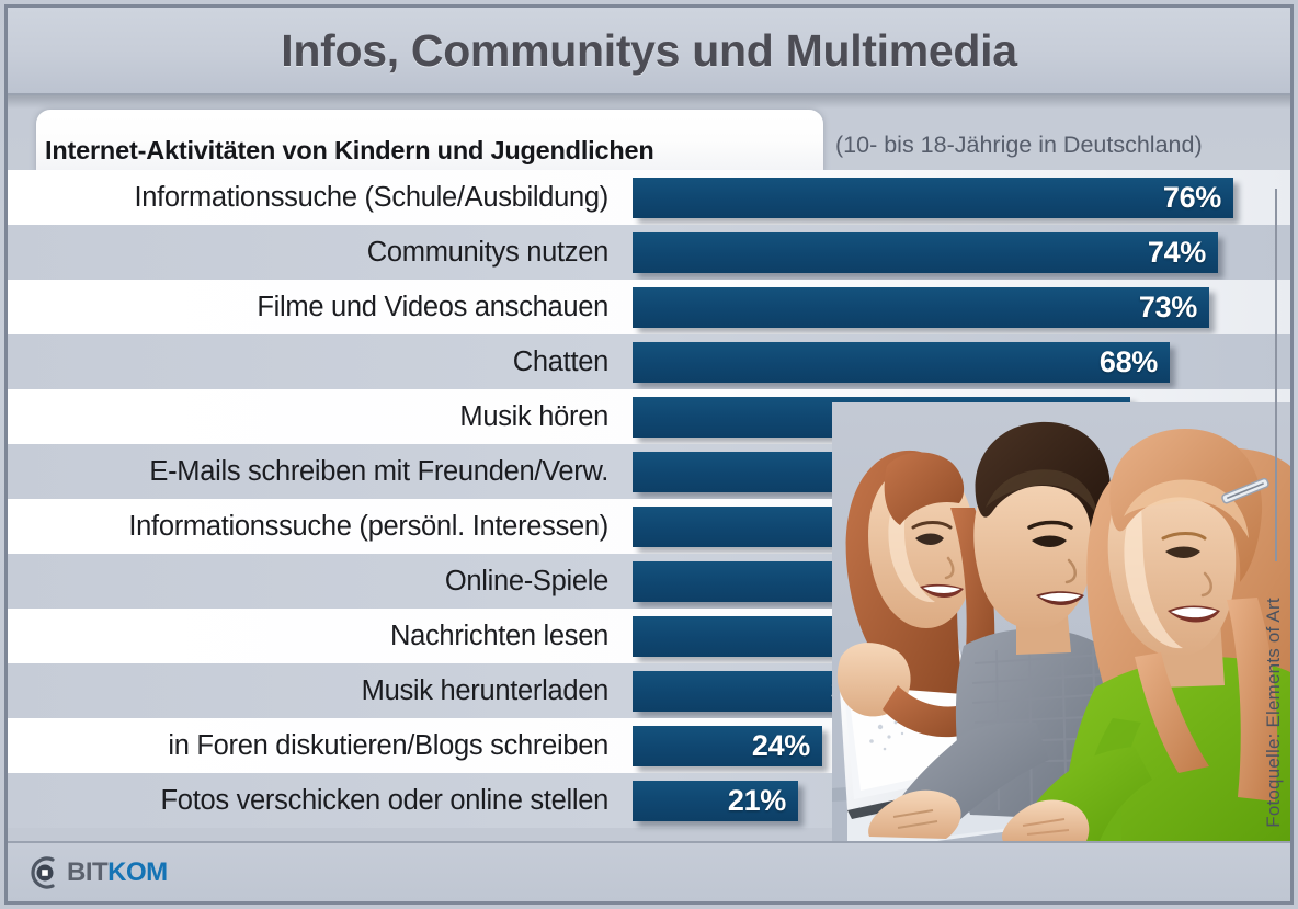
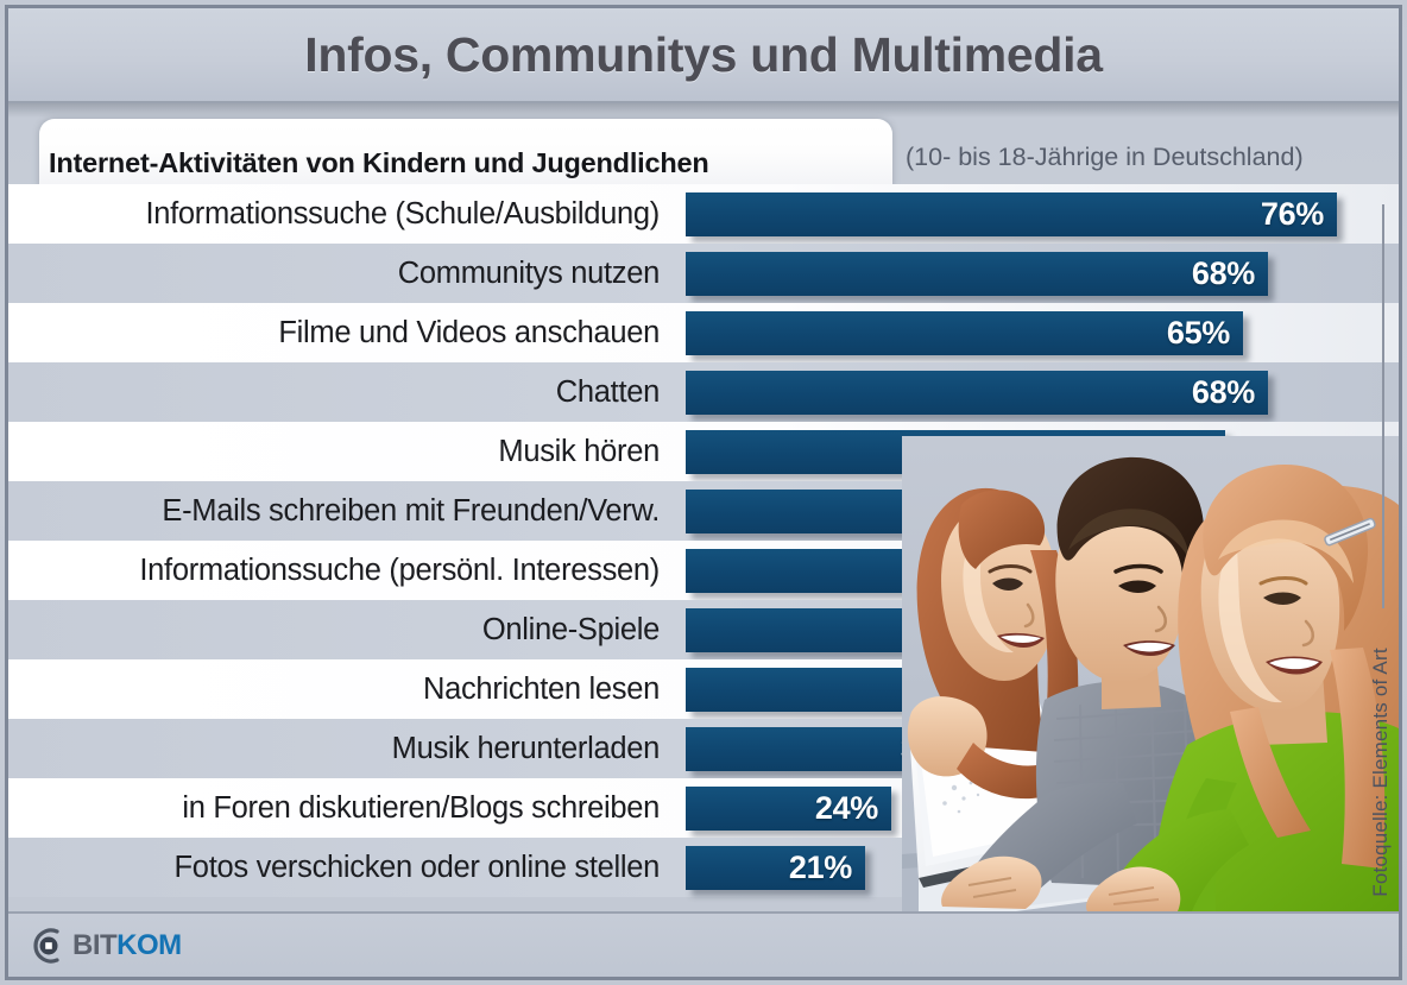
Communitys nutzen: 74% -> 68%
Filme und Videos anschauen: 73% -> 65%
